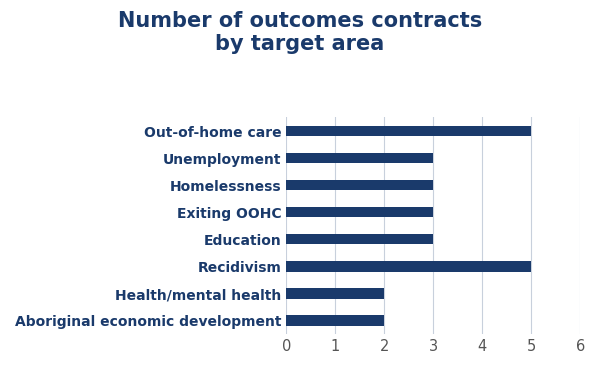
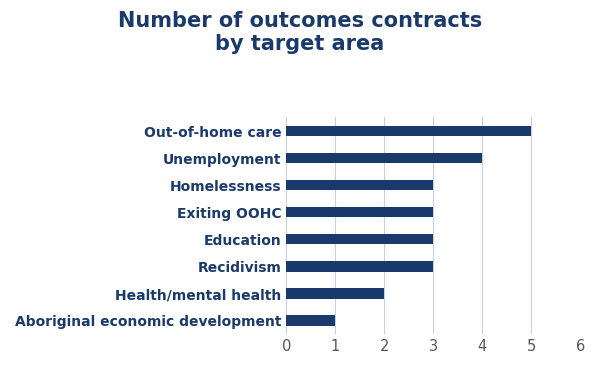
Unemployment: 3 -> 4
Recidivism: 5 -> 3
Aboriginal economic development: 2 -> 1
